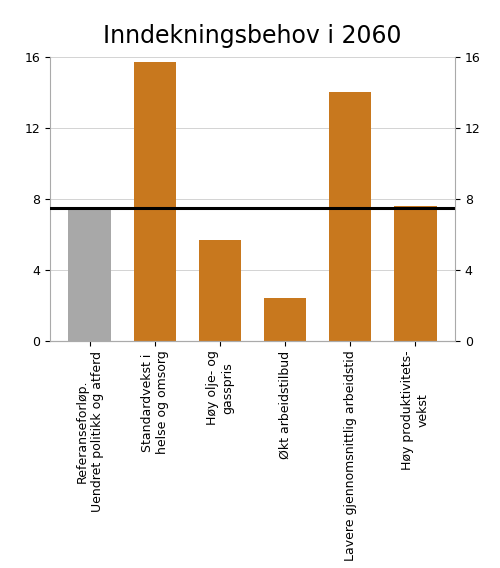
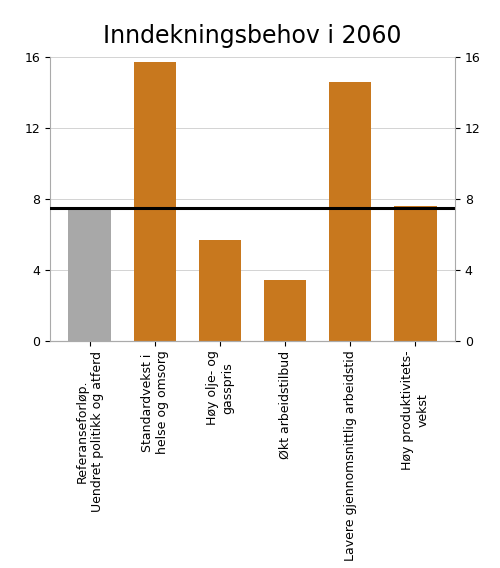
Økt arbeidstilbud: 2.4 -> 3.4
Lavere gjennomsnittlig arbeidstid: 14.0 -> 14.6
